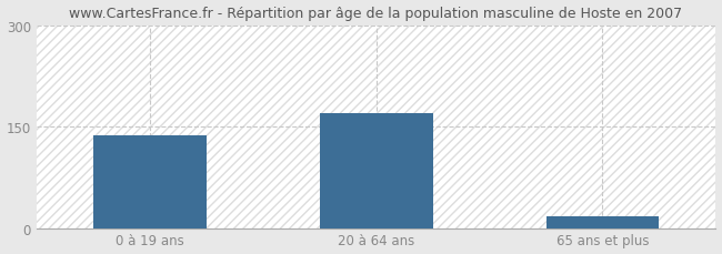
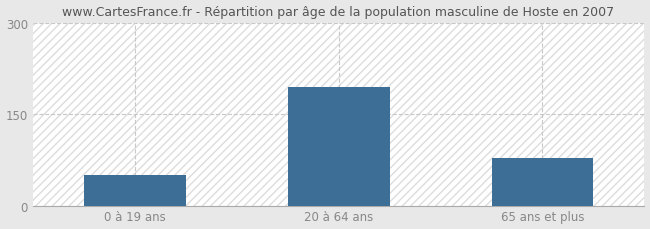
0 à 19 ans: 138 -> 50
20 à 64 ans: 170 -> 194
65 ans et plus: 17 -> 78
